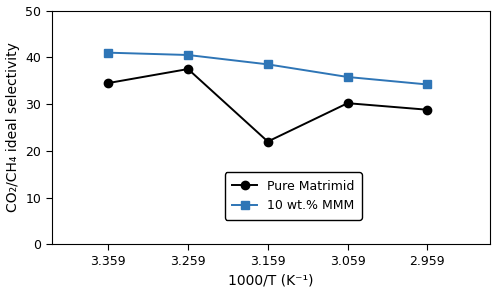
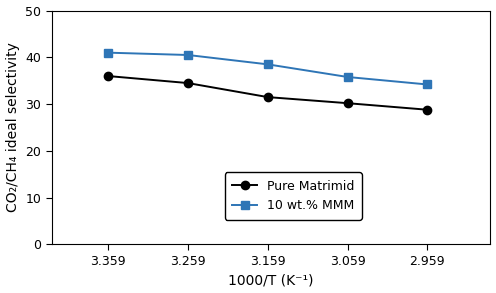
Pure Matrimid/3.359: 34.5 -> 36.0
Pure Matrimid/3.259: 37.5 -> 34.5
Pure Matrimid/3.159: 22.0 -> 31.5
